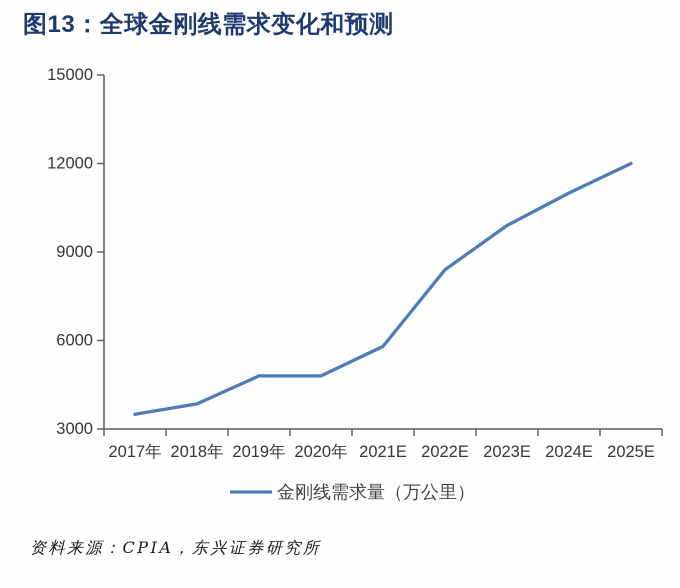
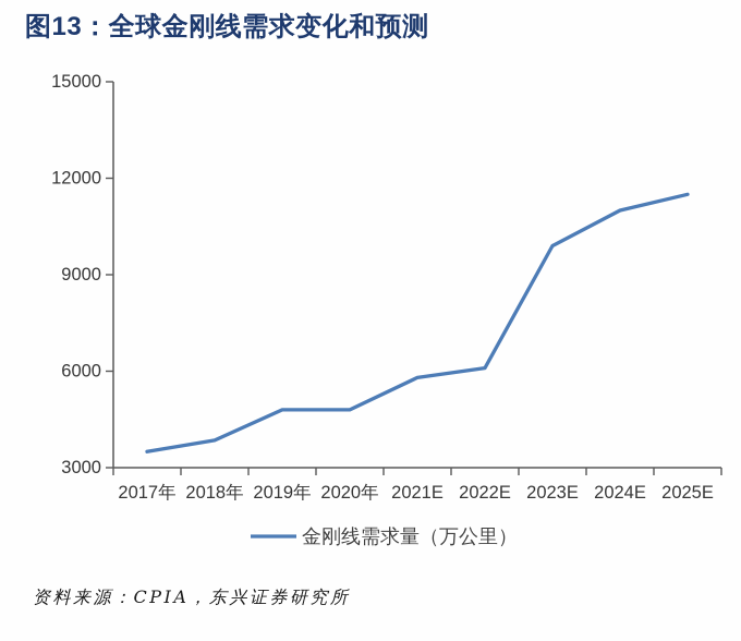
2022E: 8400 -> 6100
2025E: 12000 -> 11500
